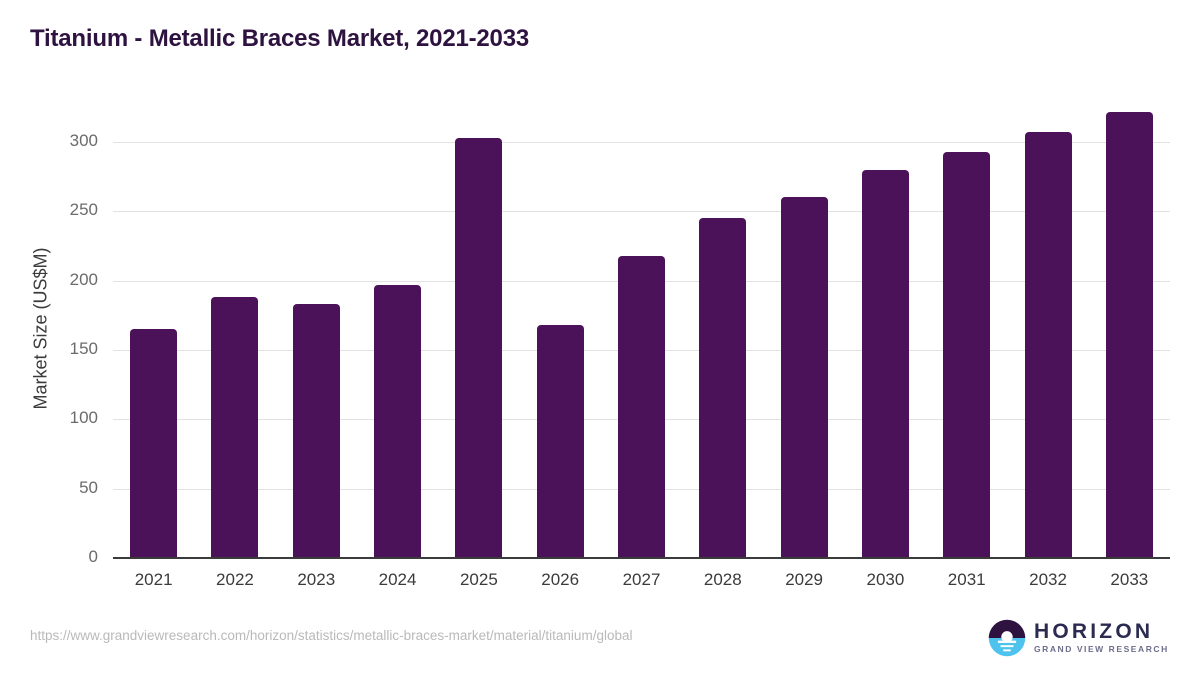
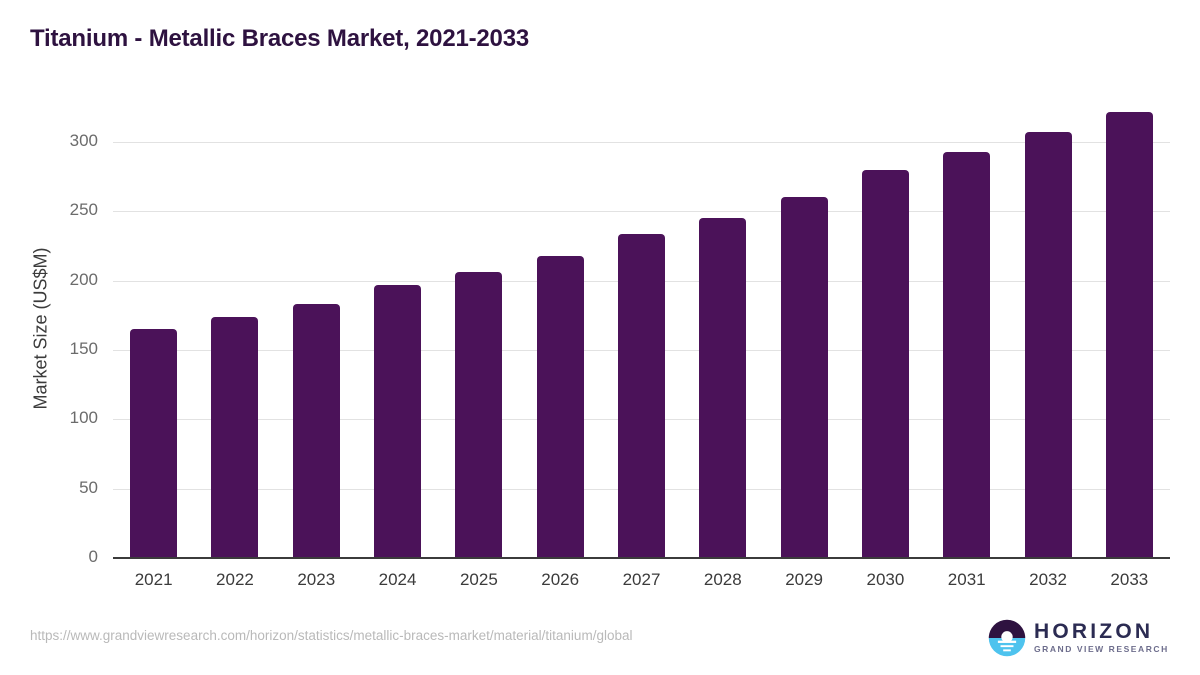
2022: 188 -> 174
2025: 303 -> 206
2026: 168 -> 218
2027: 218 -> 234
